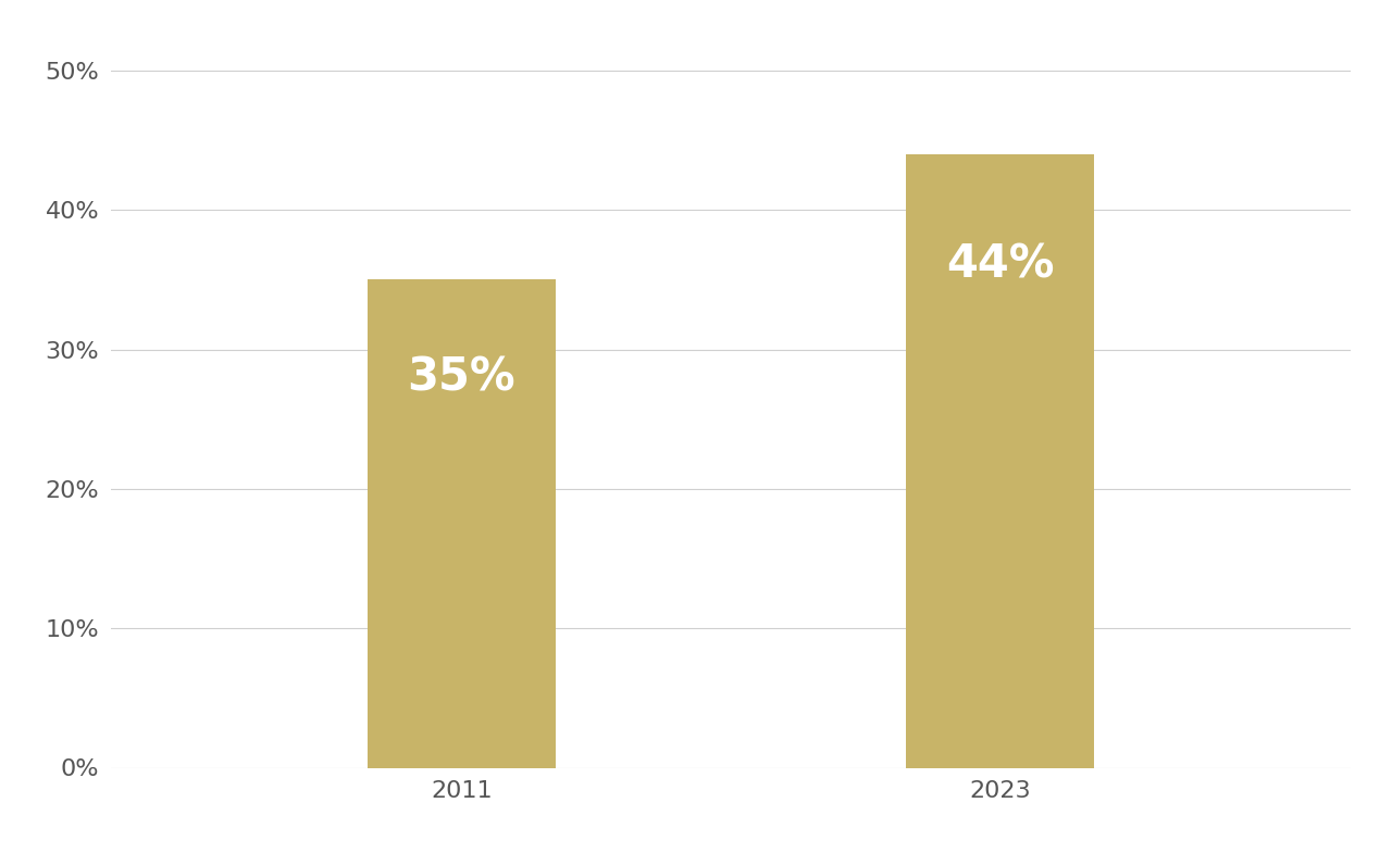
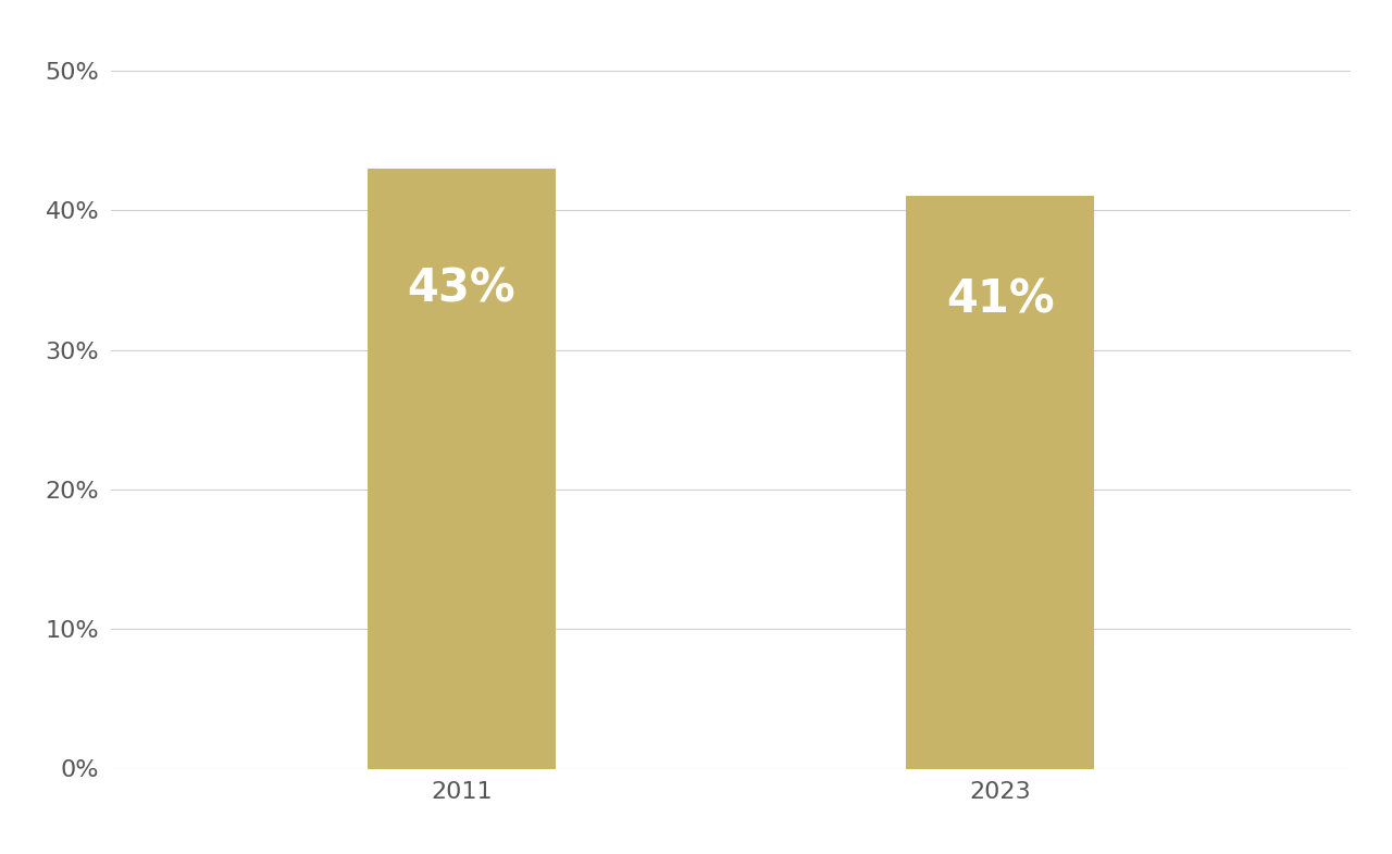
2011: 35% -> 43%
2023: 44% -> 41%
